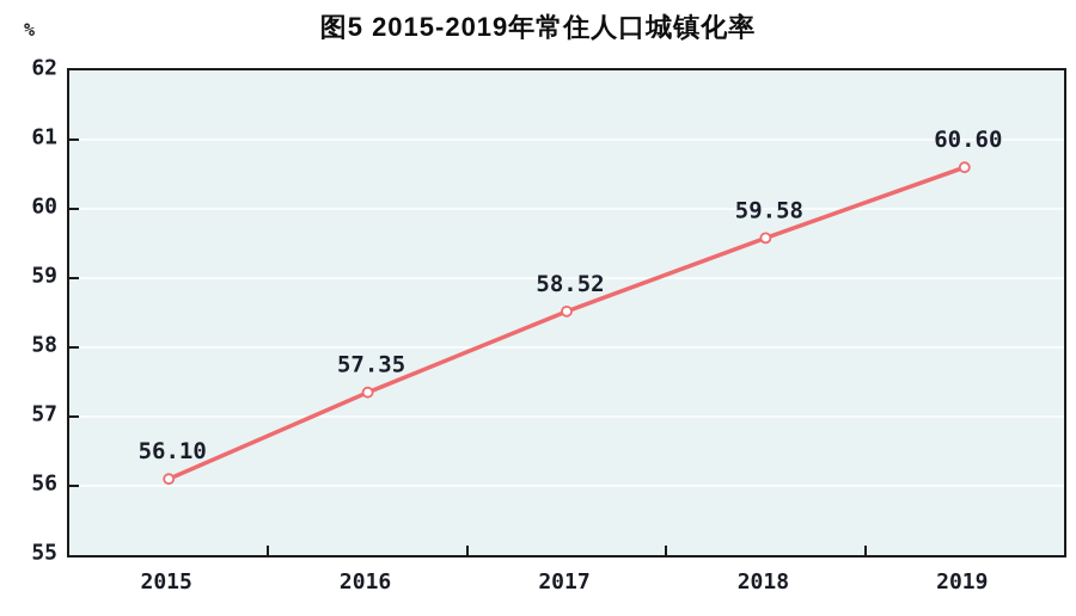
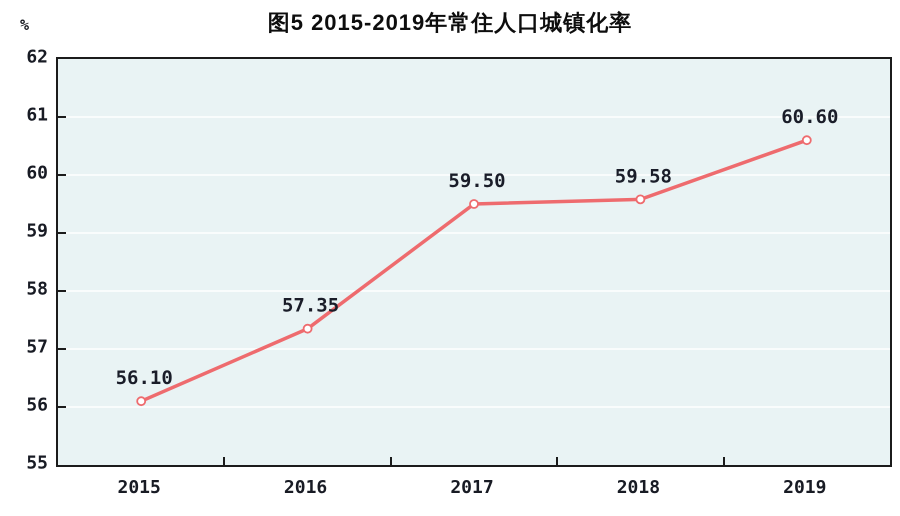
2017: 58.52 -> 59.50
